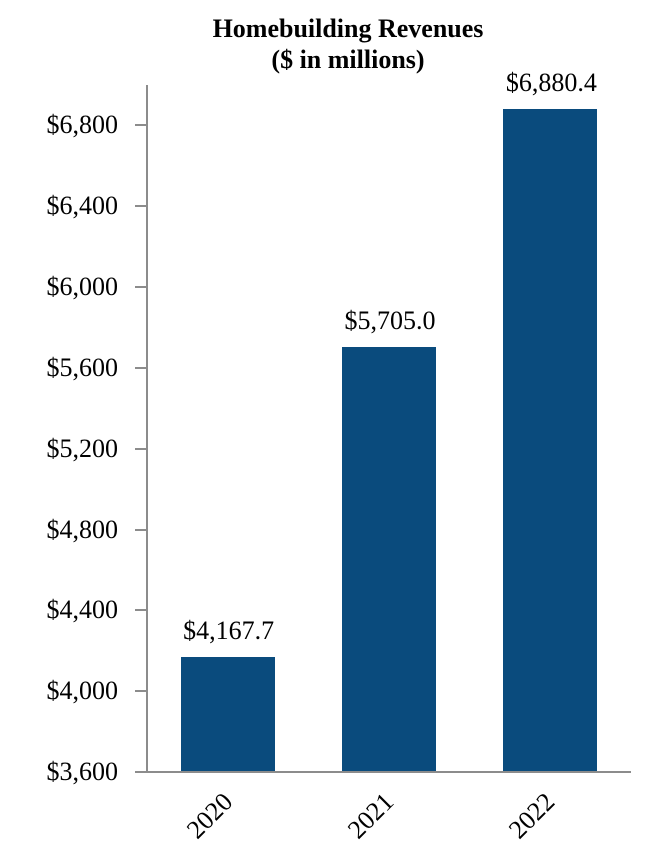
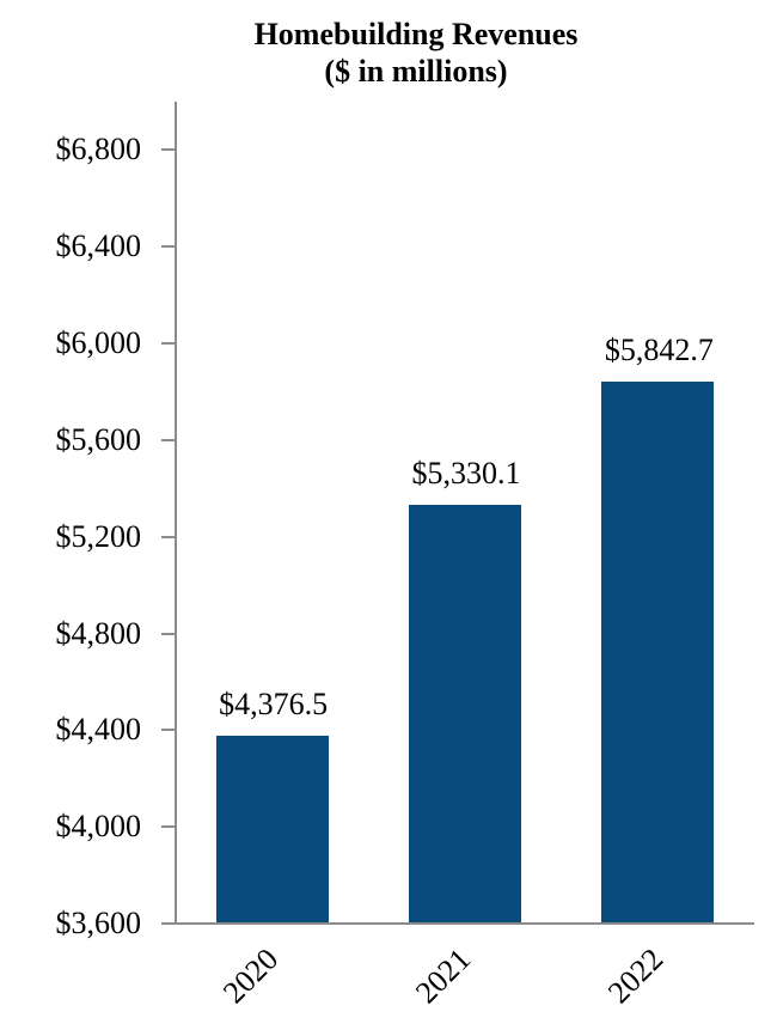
2020: $4,167.7 -> $4,376.5
2021: $5,705.0 -> $5,330.1
2022: $6,880.4 -> $5,842.7
